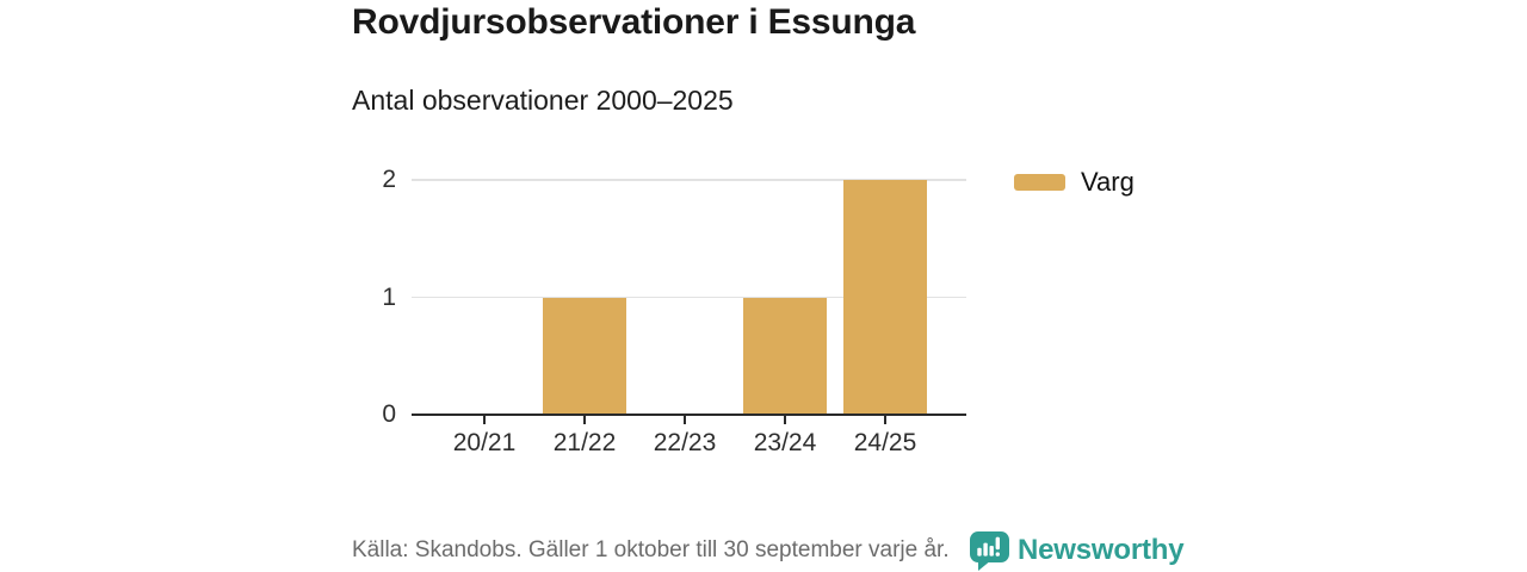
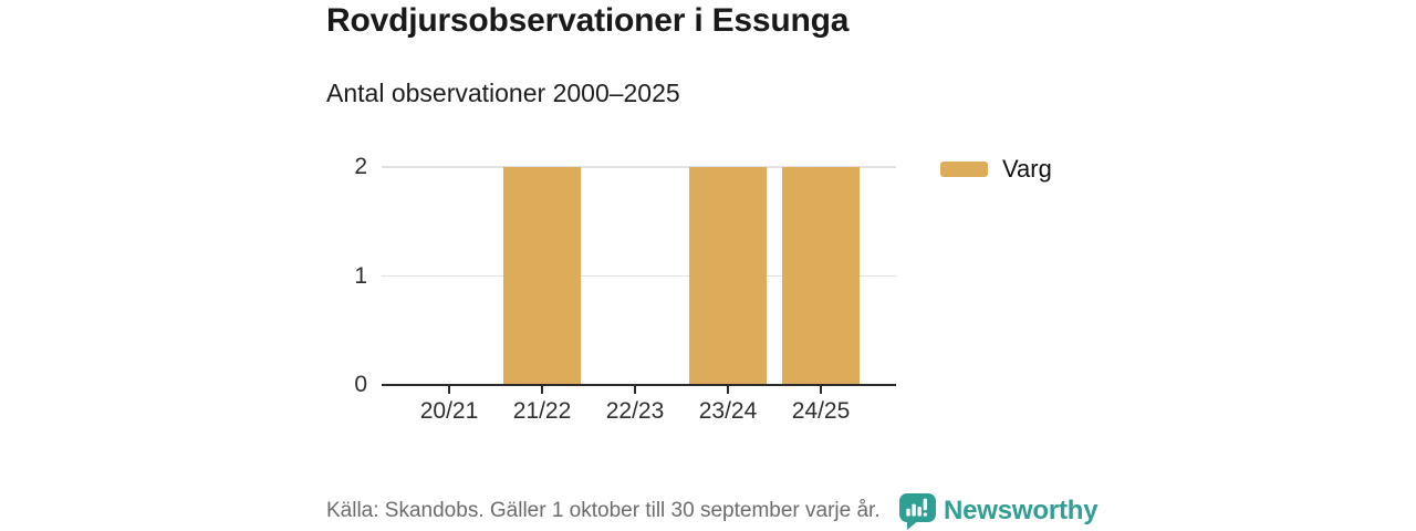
21/22: 1 -> 2
23/24: 1 -> 2
